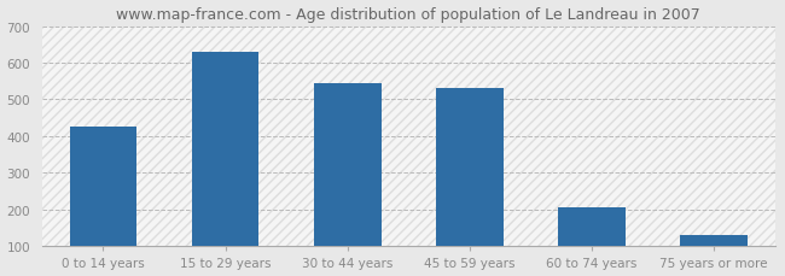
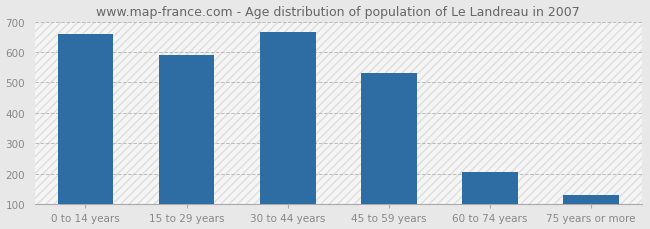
0 to 14 years: 425 -> 660
15 to 29 years: 630 -> 590
30 to 44 years: 545 -> 665
